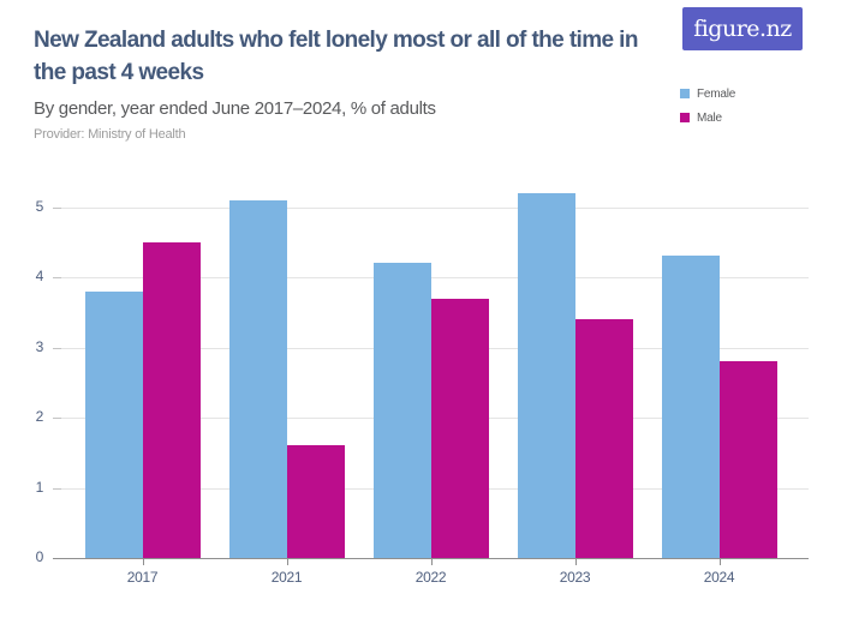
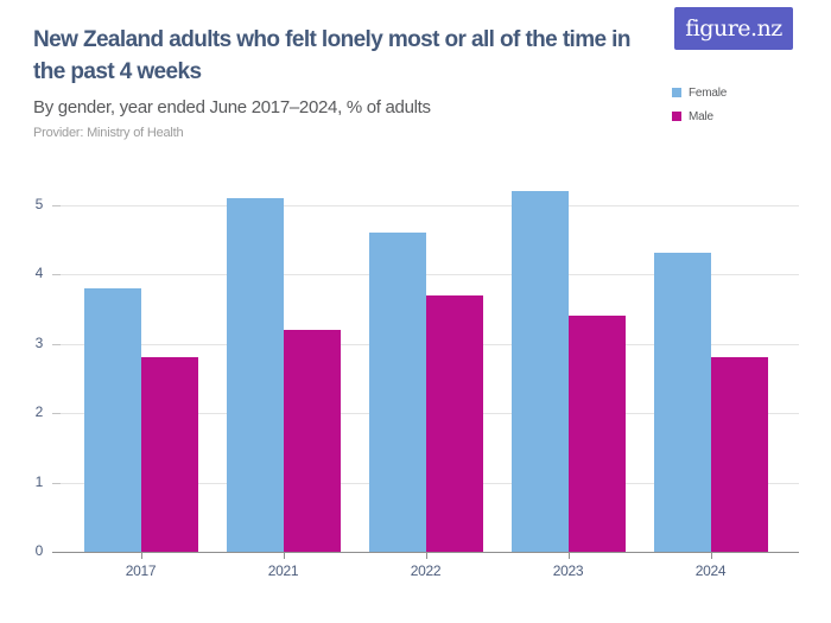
Male/2017: 4.5 -> 2.8
Male/2021: 1.6 -> 3.2
Female/2022: 4.2 -> 4.6
